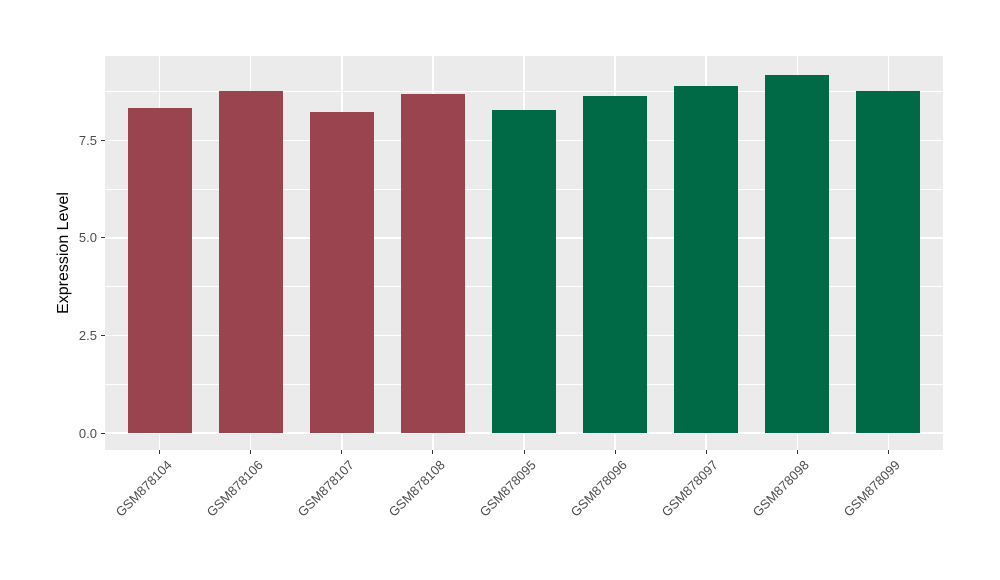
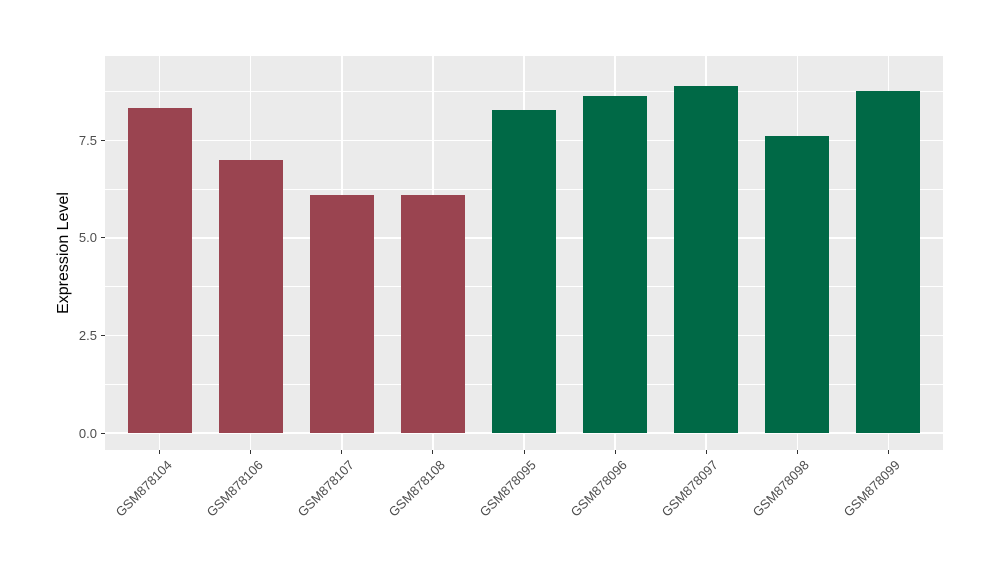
GSM878106: 8.8 -> 7.0
GSM878107: 8.2 -> 6.1
GSM878108: 8.7 -> 6.1
GSM878098: 9.2 -> 7.6
